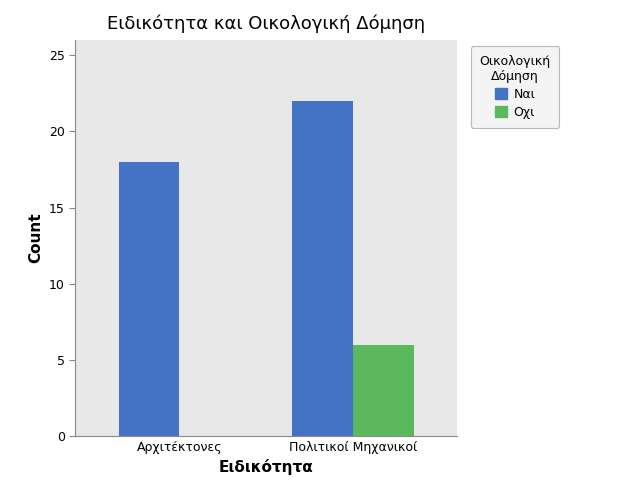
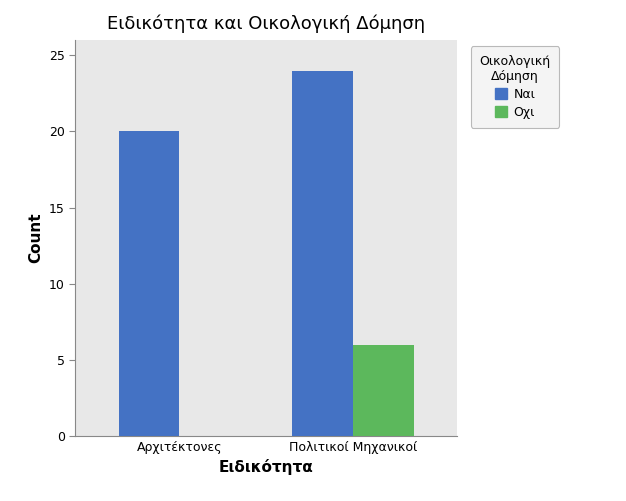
Ναι/Αρχιτέκτονες: 18 -> 20
Ναι/Πολιτικοί Μηχανικοί: 22 -> 24
